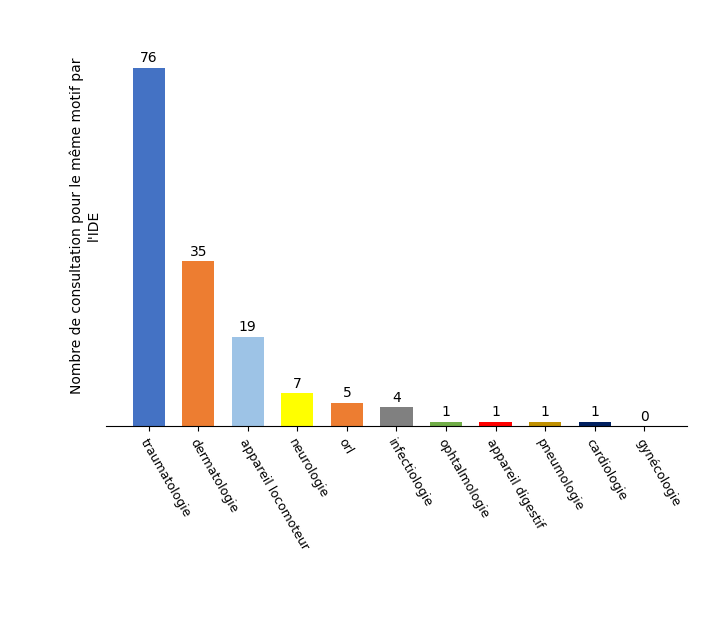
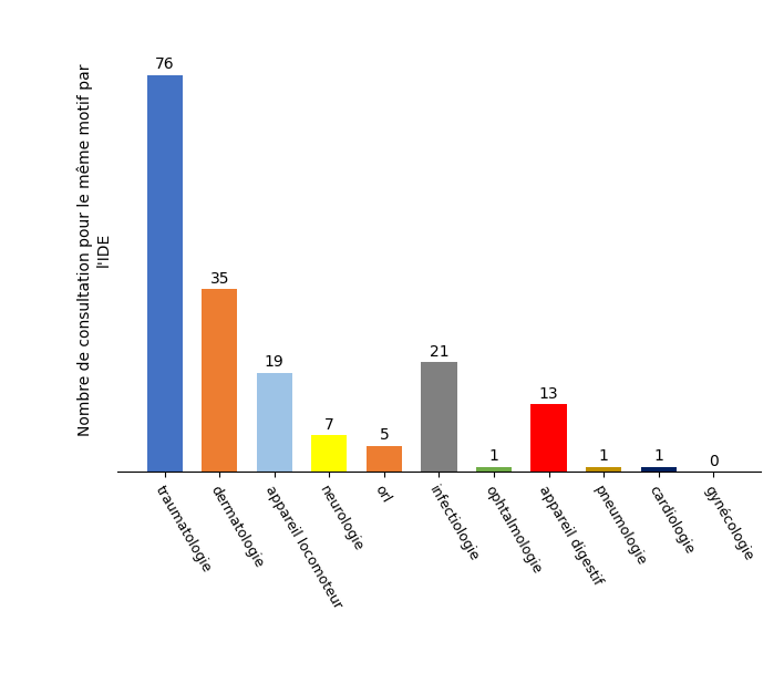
infectiologie: 4 -> 21
appareil digestif: 1 -> 13
